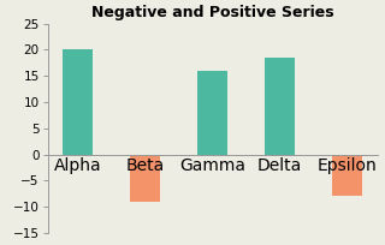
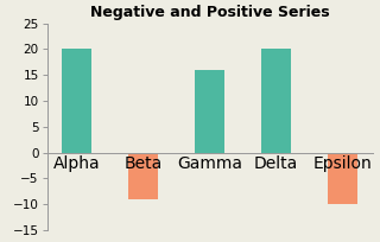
Delta: 18.5 -> 20.0
Epsilon: -8.0 -> -10.0
